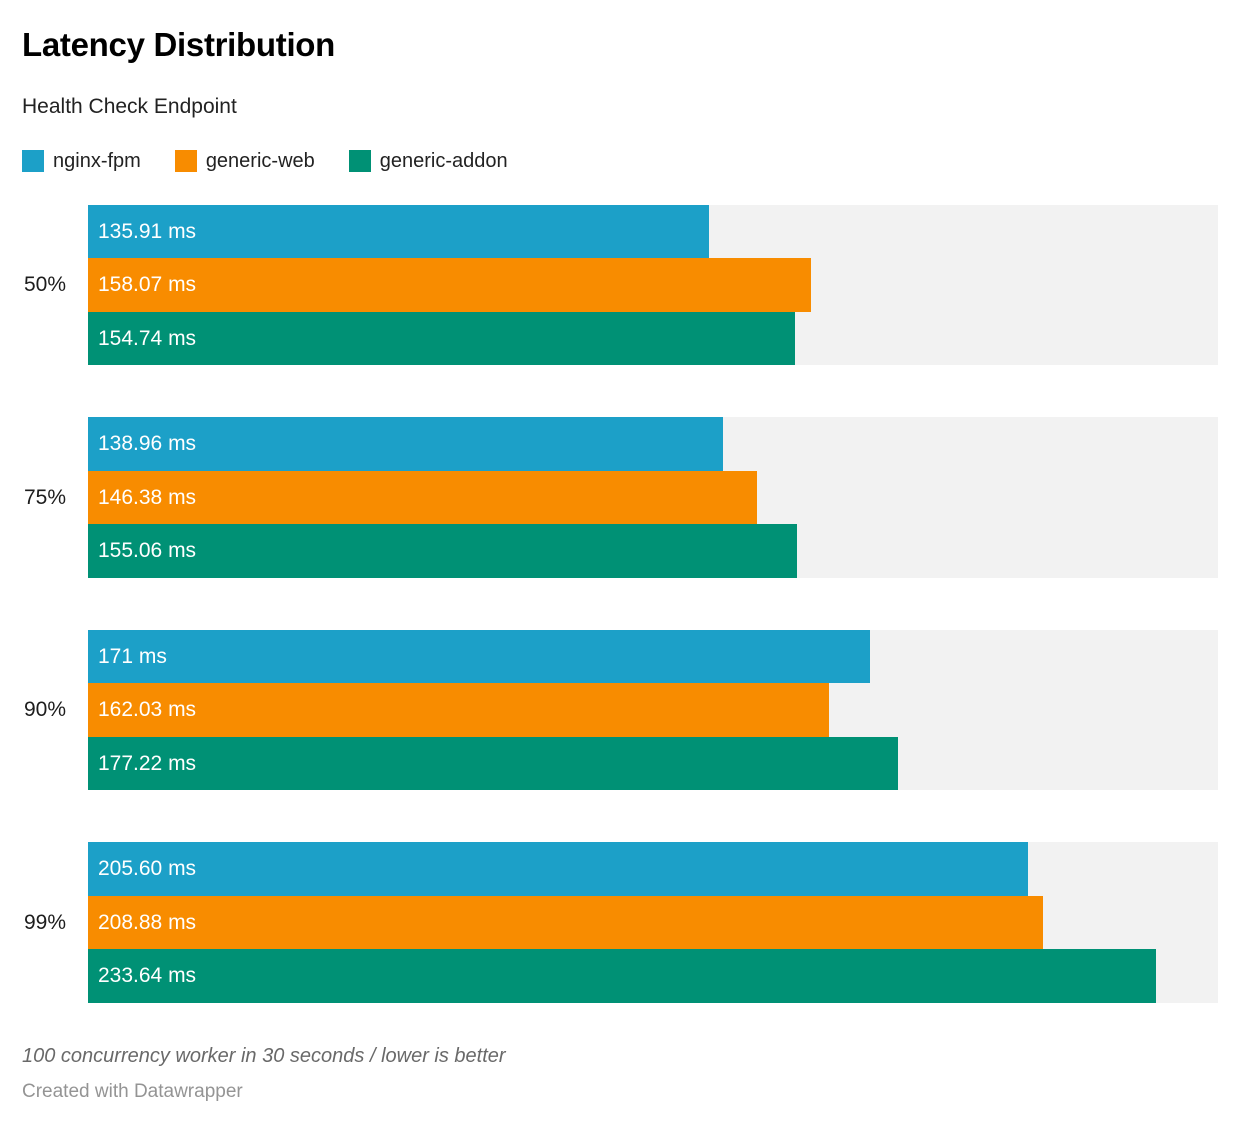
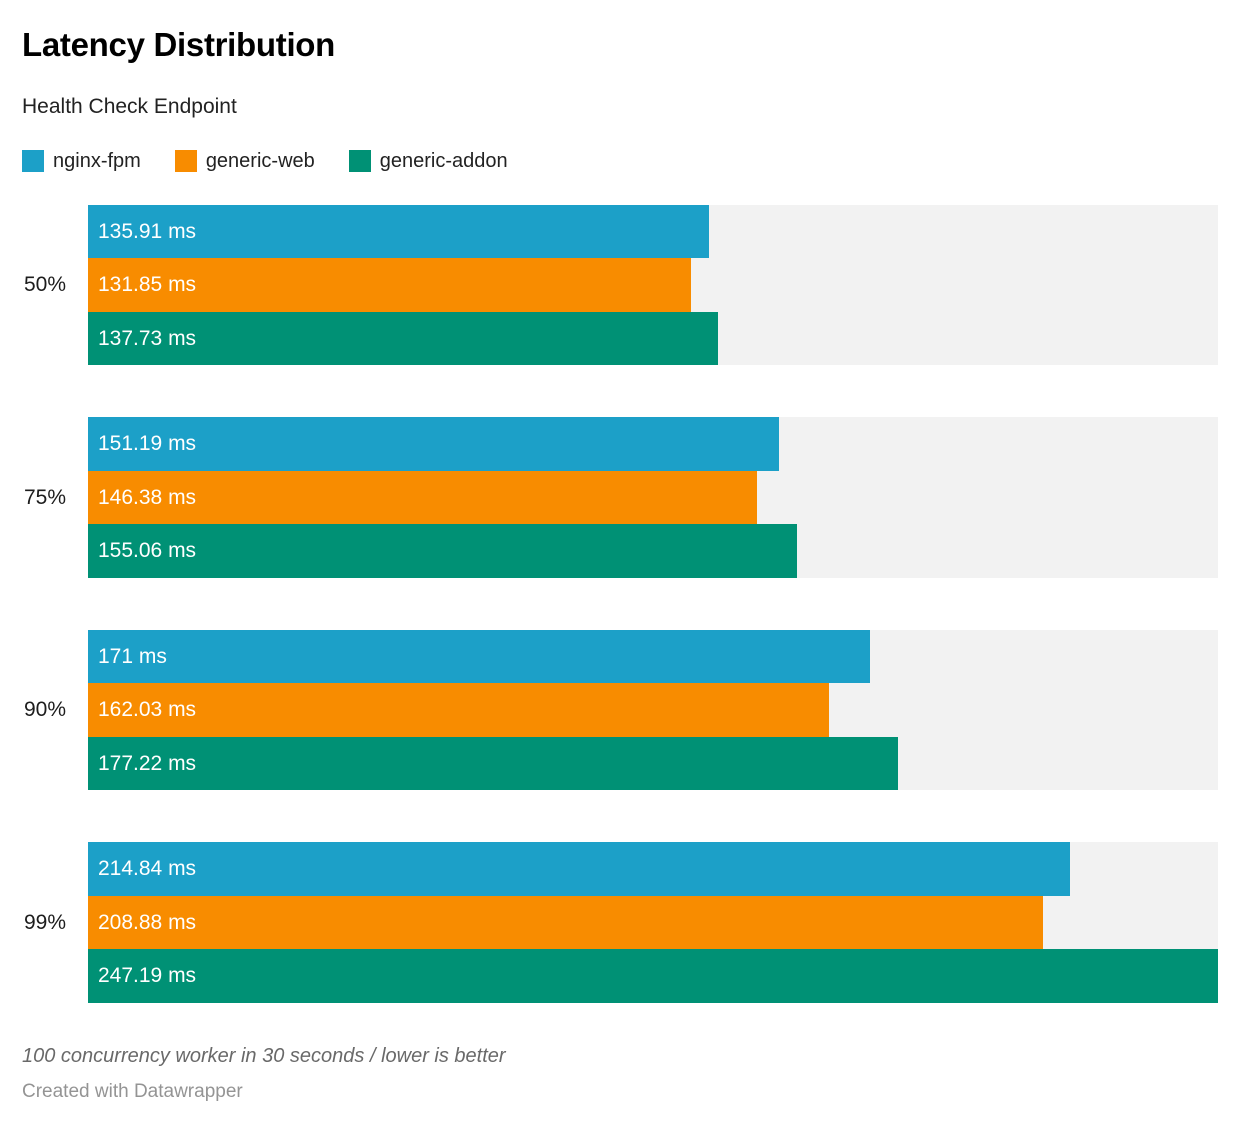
generic-web/50%: 158.07 -> 131.85
generic-addon/50%: 154.74 -> 137.73
nginx-fpm/75%: 138.96 -> 151.19
nginx-fpm/99%: 205.60 -> 214.84
generic-addon/99%: 233.64 -> 247.19
